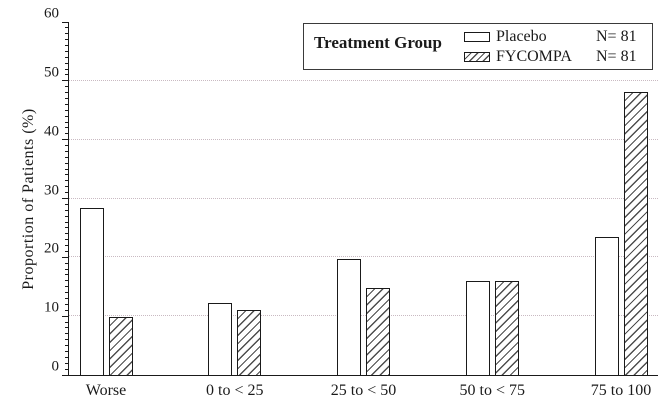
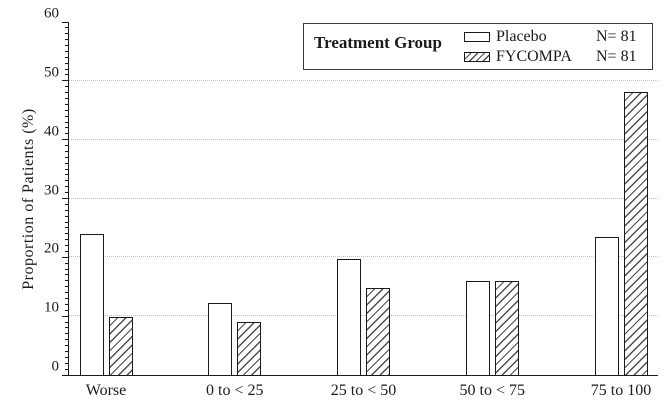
Placebo/Worse: 28 -> 24
FYCOMPA/0 to < 25: 11 -> 9
